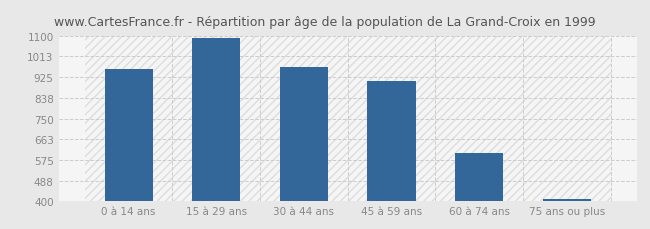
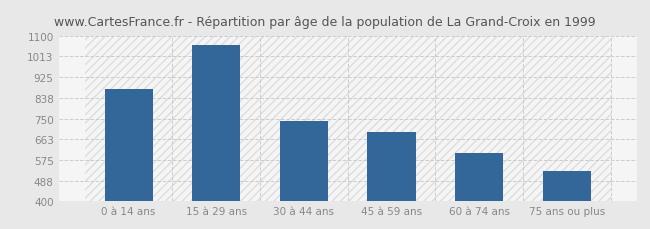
0 à 14 ans: 960 -> 875
15 à 29 ans: 1090 -> 1060
30 à 44 ans: 968 -> 740
45 à 59 ans: 908 -> 695
75 ans ou plus: 411 -> 530
